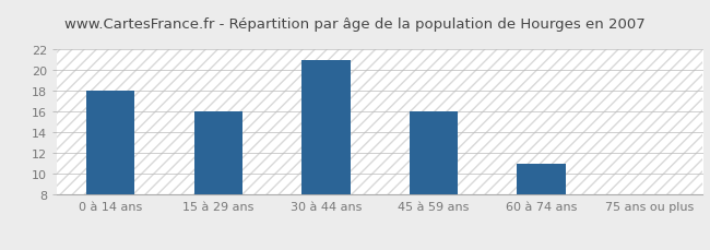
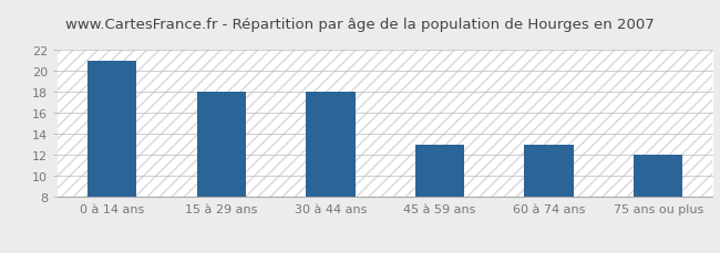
0 à 14 ans: 18 -> 21
15 à 29 ans: 16 -> 18
30 à 44 ans: 21 -> 18
45 à 59 ans: 16 -> 13
60 à 74 ans: 11 -> 13
75 ans ou plus: 8 -> 12
